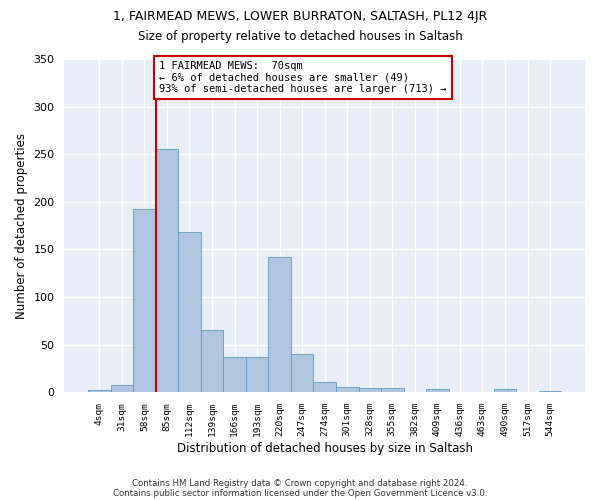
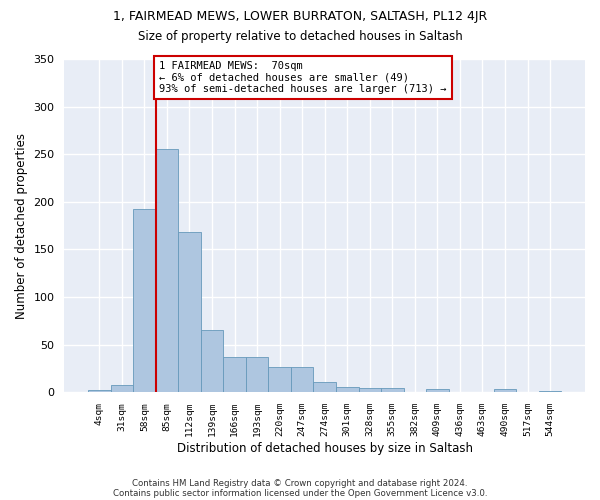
220sqm: 142 -> 27
247sqm: 40 -> 27
